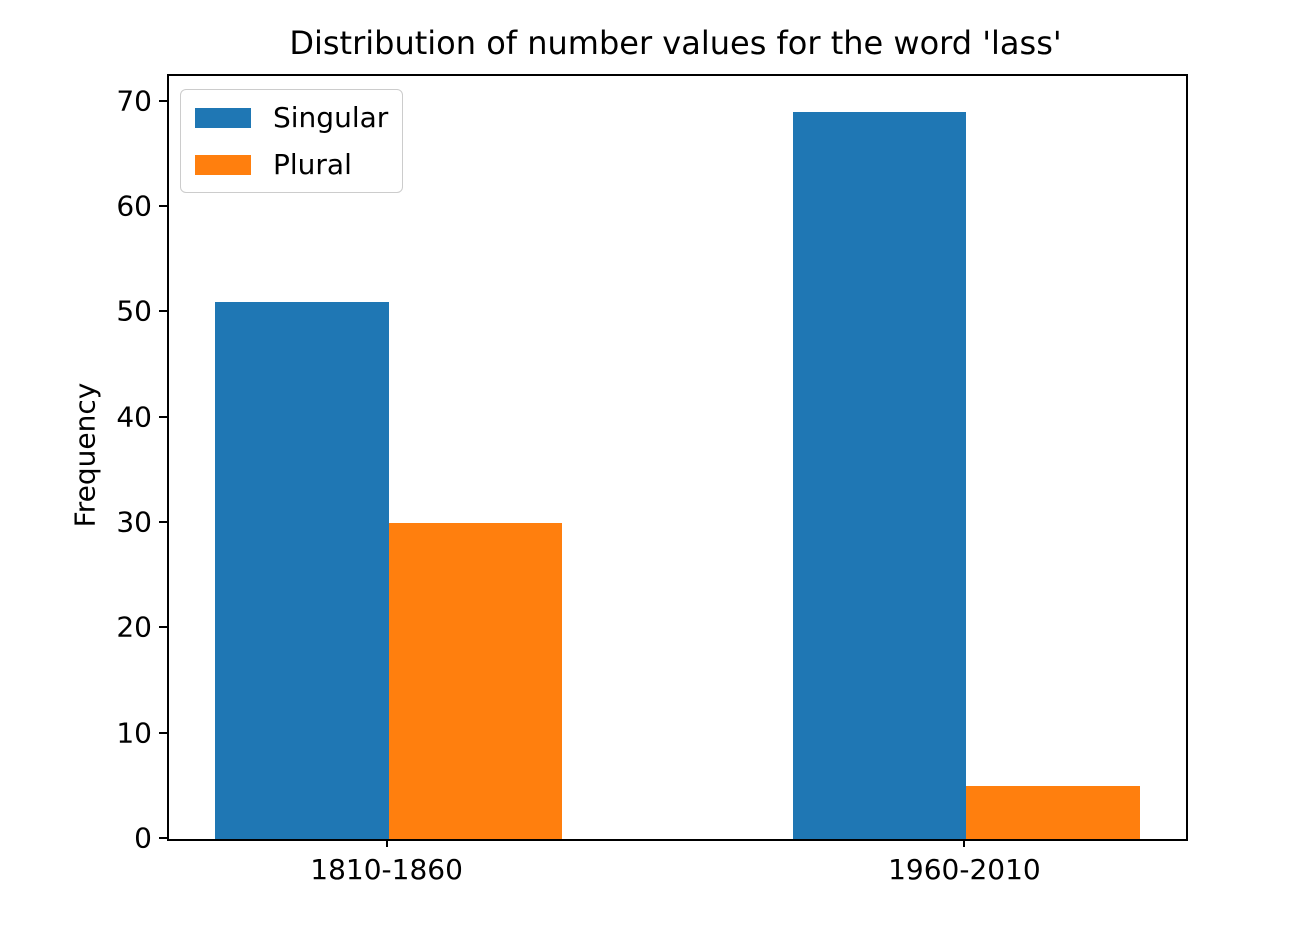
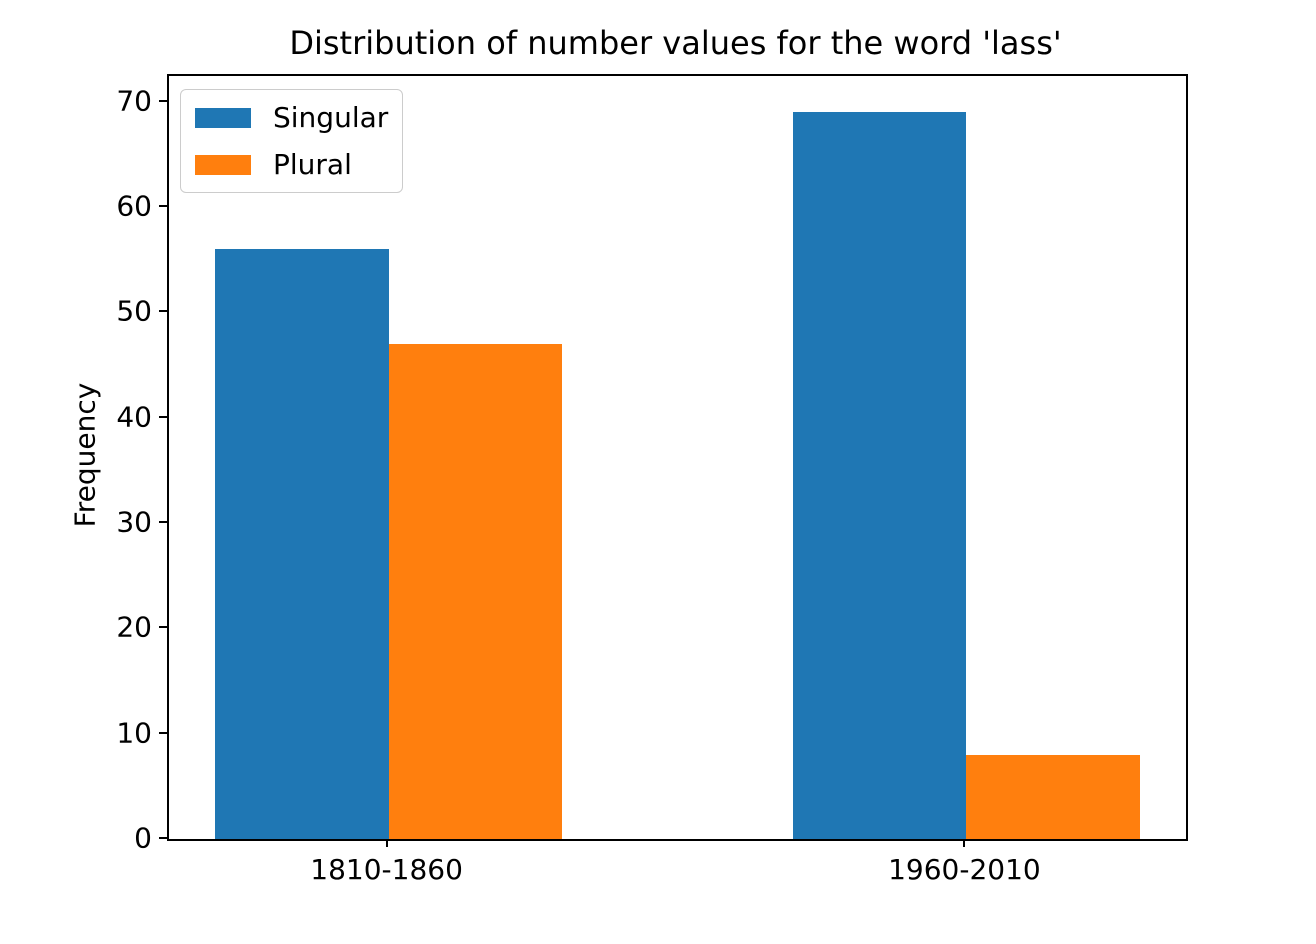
Singular/1810-1860: 51 -> 56
Plural/1810-1860: 30 -> 47
Plural/1960-2010: 5 -> 8
